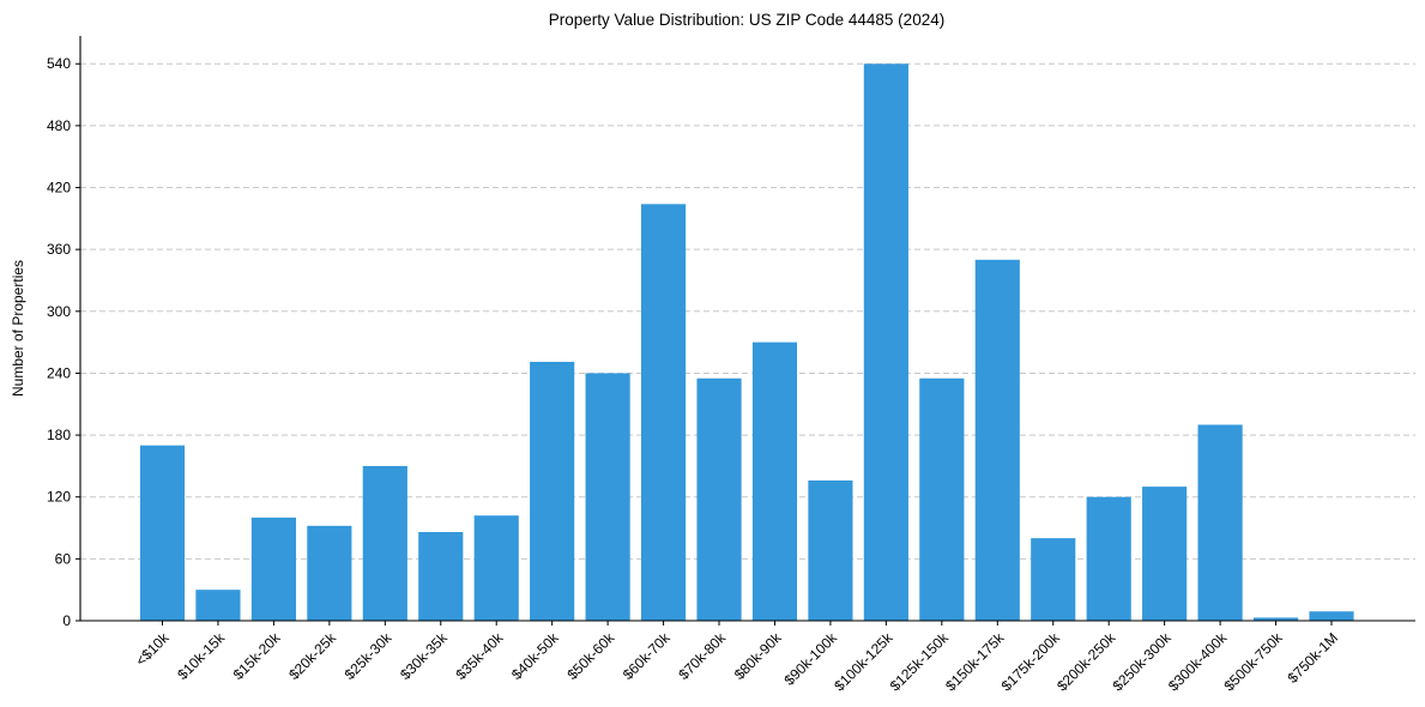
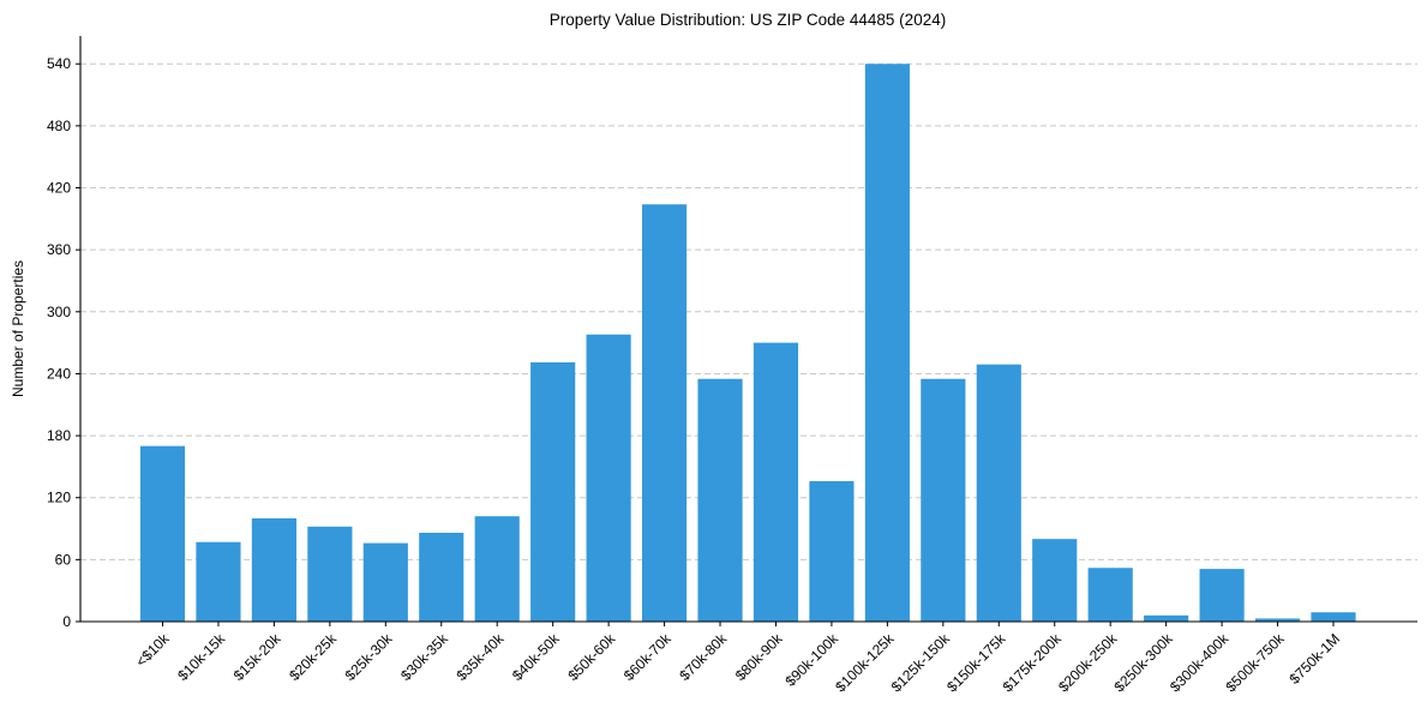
$10k-15k: 30 -> 80
$25k-30k: 150 -> 80
$50k-60k: 240 -> 280
$150k-175k: 350 -> 250
$200k-250k: 120 -> 50
$250k-300k: 130 -> 10
$300k-400k: 190 -> 50
